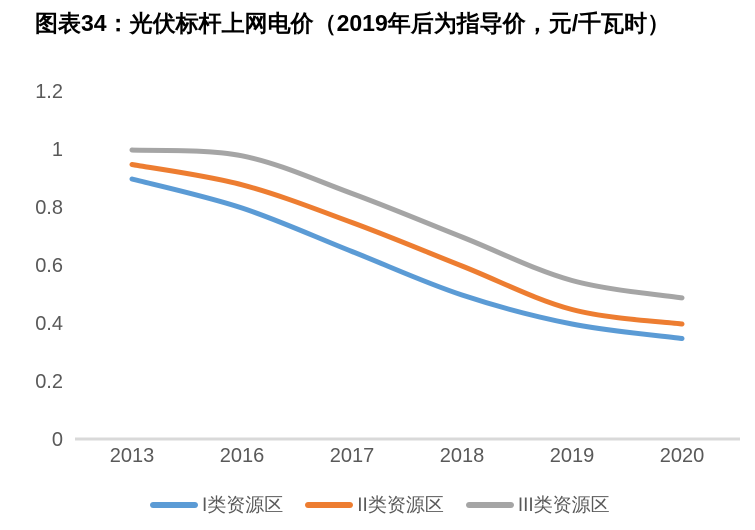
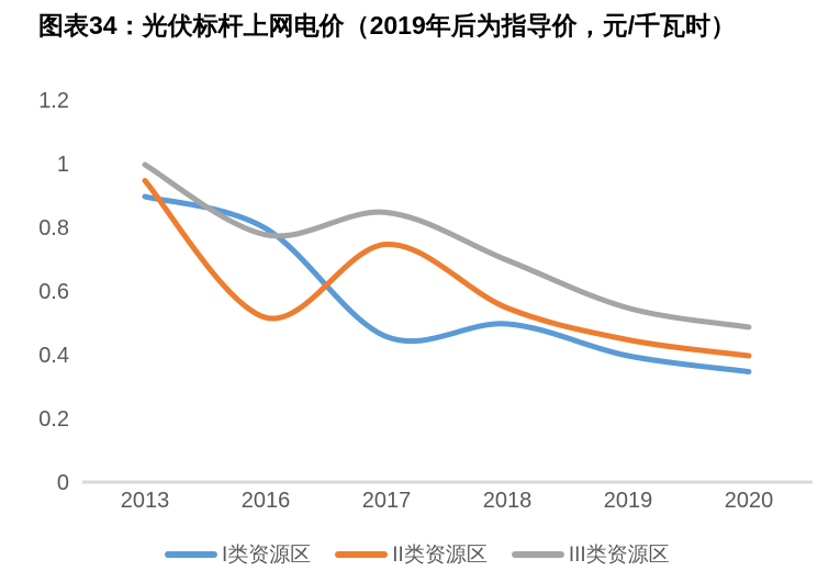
II类资源区/2016: 0.88 -> 0.52
III类资源区/2016: 0.98 -> 0.78
I类资源区/2017: 0.65 -> 0.46
II类资源区/2018: 0.60 -> 0.55
